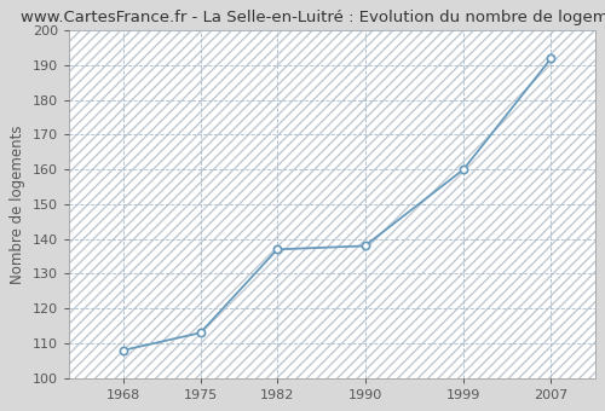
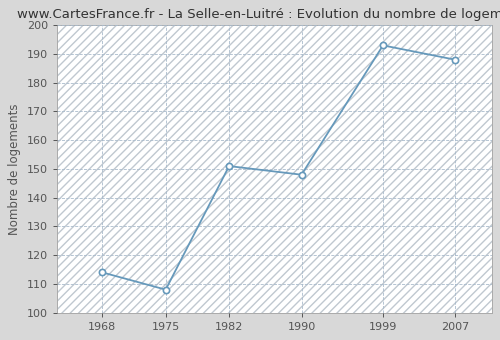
1968: 108 -> 114
1975: 113 -> 108
1982: 137 -> 151
1990: 138 -> 148
1999: 160 -> 193
2007: 192 -> 188
